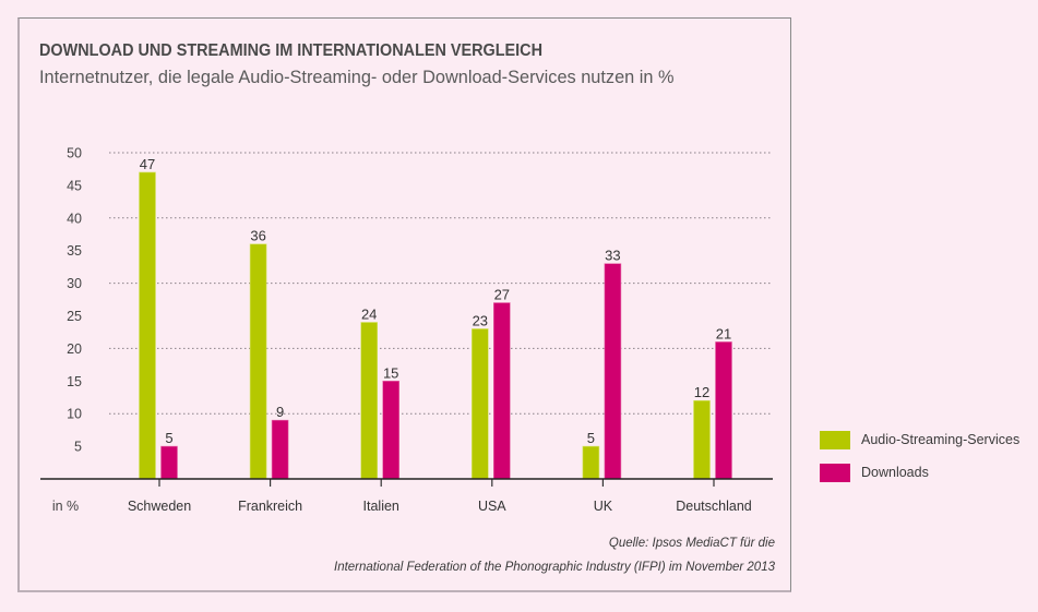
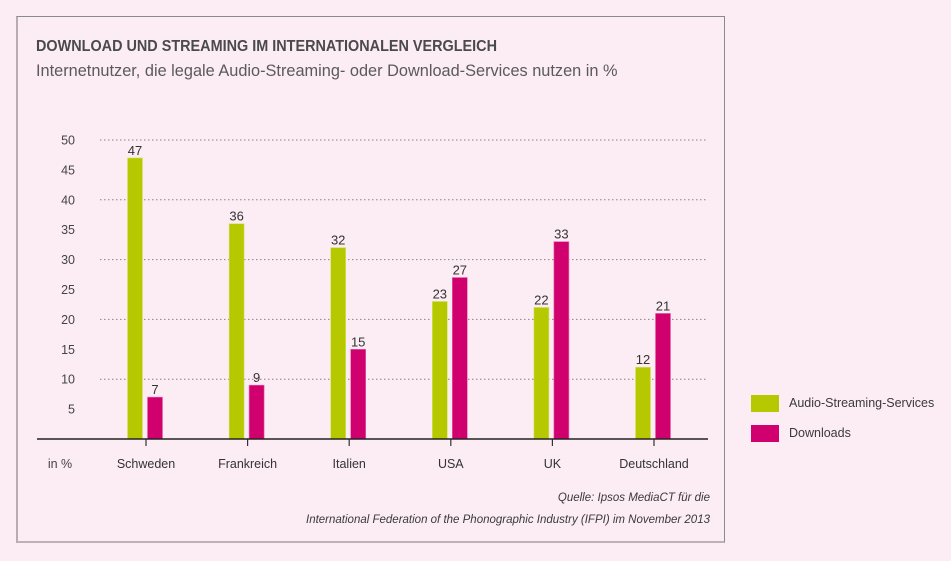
Downloads/Schweden: 5 -> 7
Audio-Streaming-Services/Italien: 24 -> 32
Audio-Streaming-Services/UK: 5 -> 22
